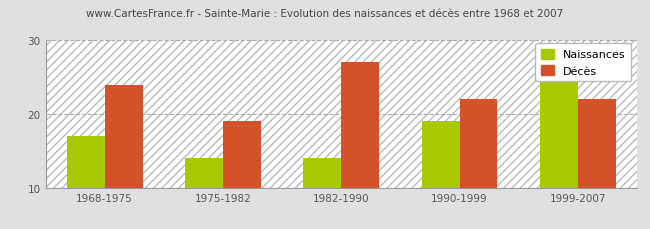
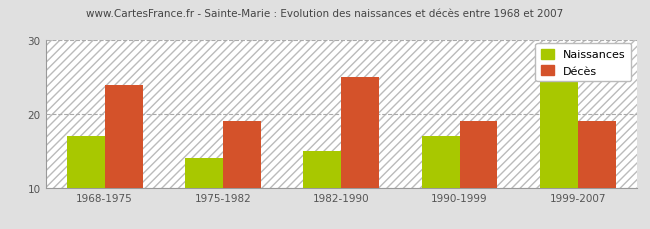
Naissances/1982-1990: 14 -> 15
Décès/1982-1990: 27 -> 25
Naissances/1990-1999: 19 -> 17
Décès/1990-1999: 22 -> 19
Décès/1999-2007: 22 -> 19
